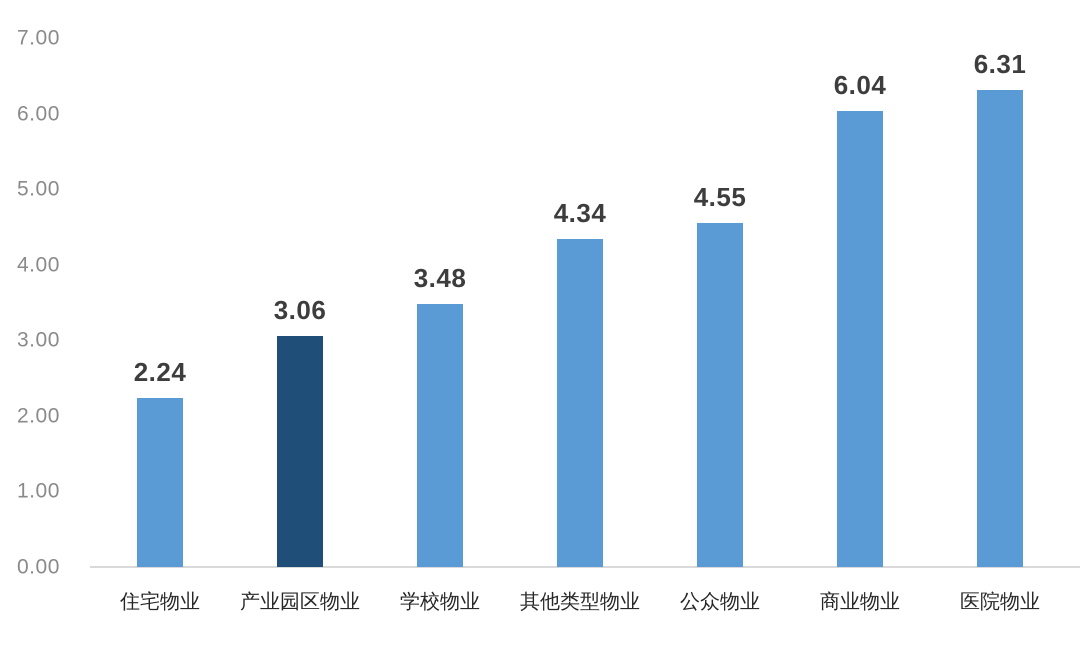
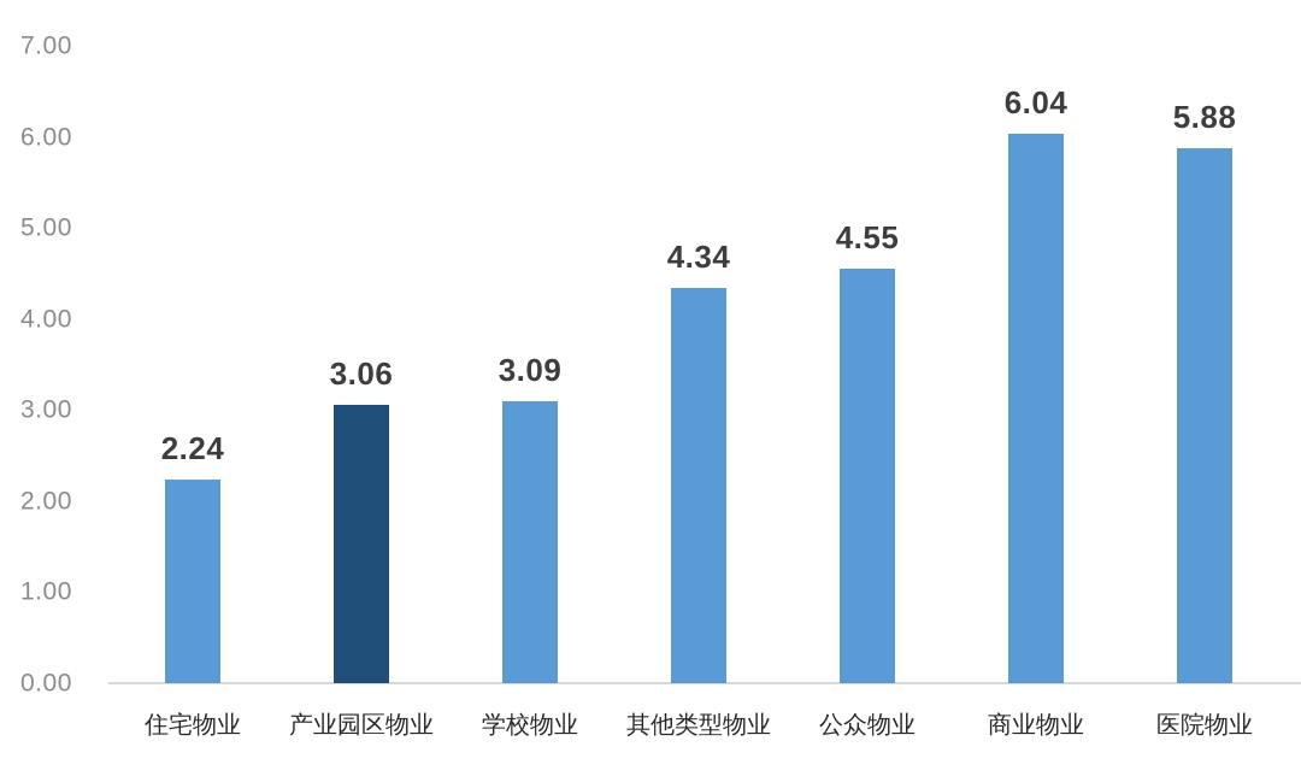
学校物业: 3.48 -> 3.09
医院物业: 6.31 -> 5.88
